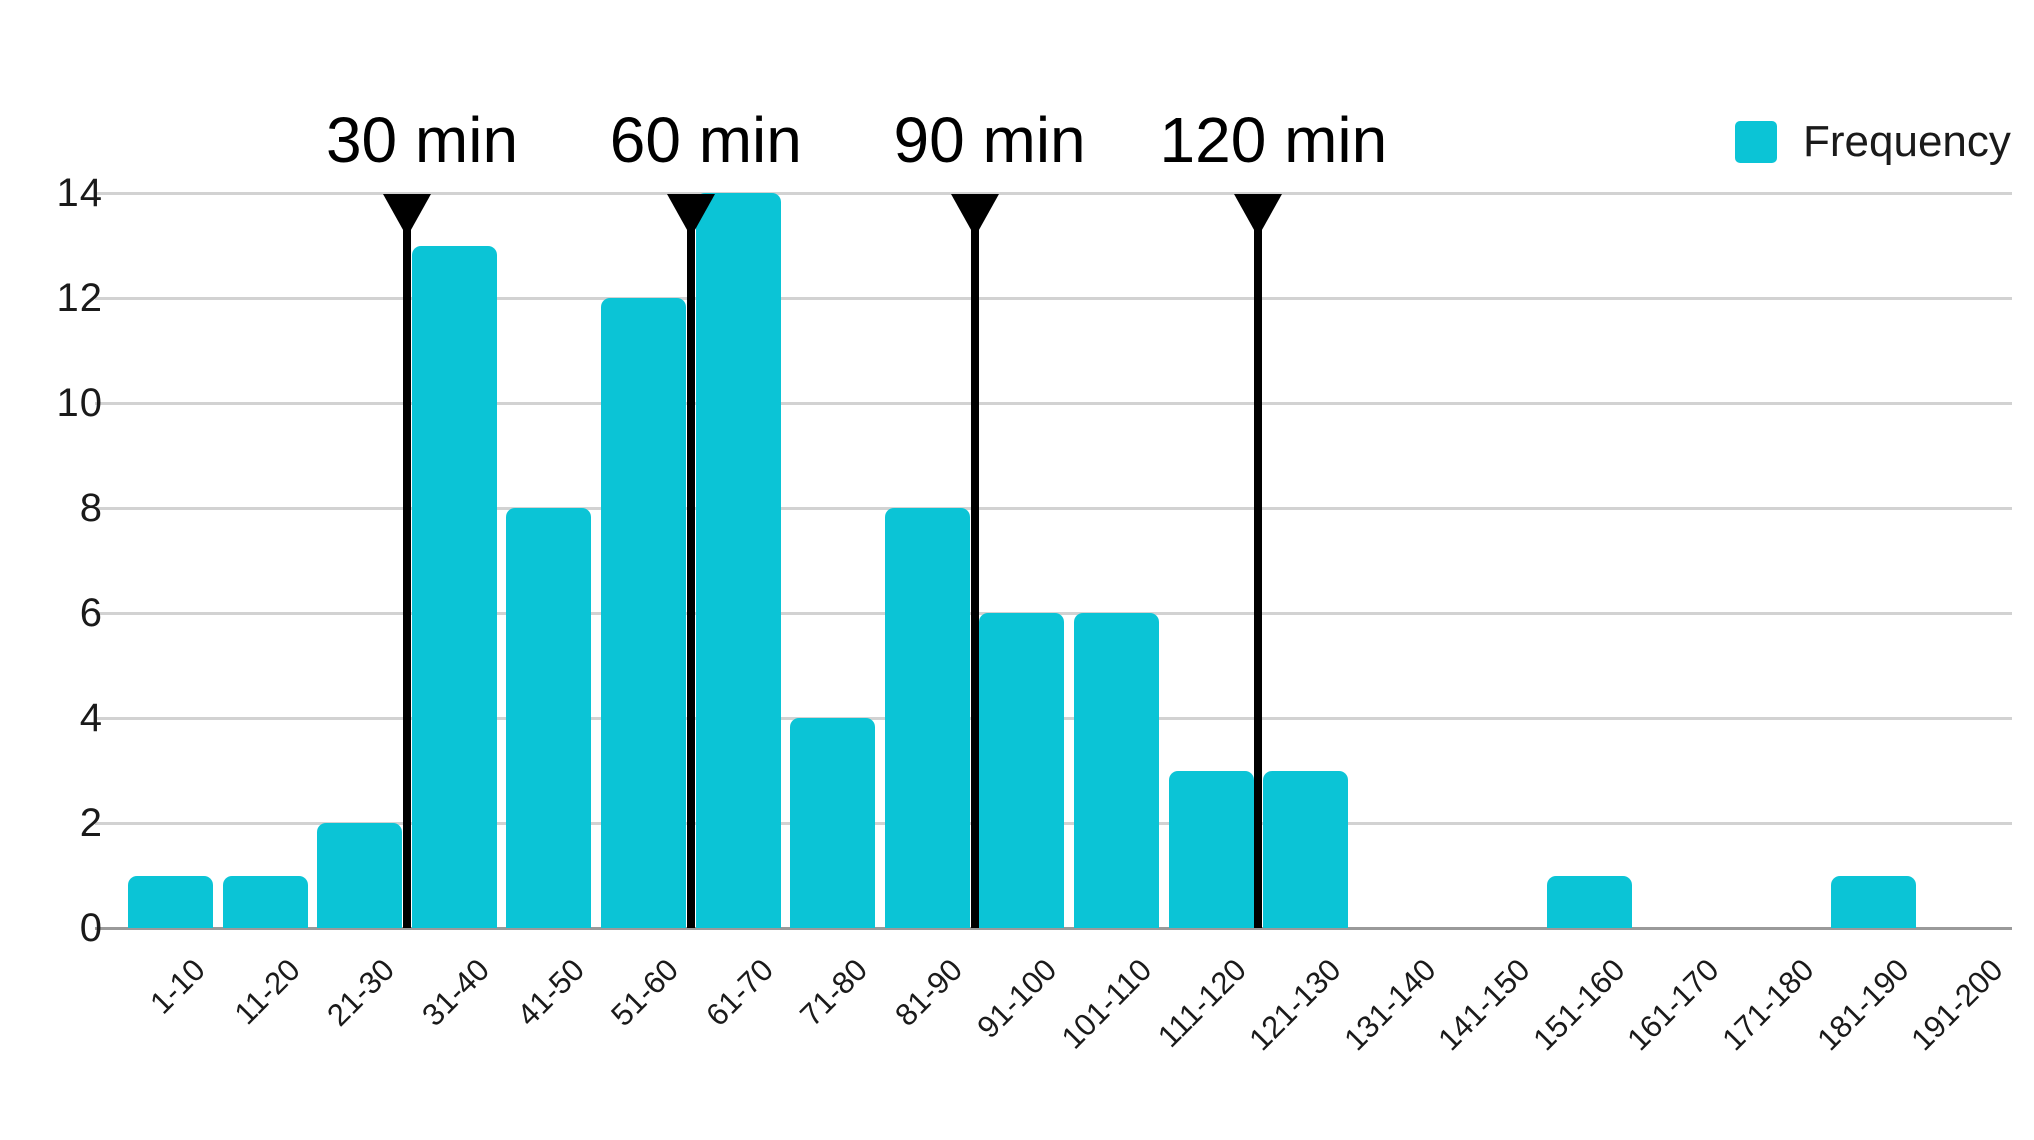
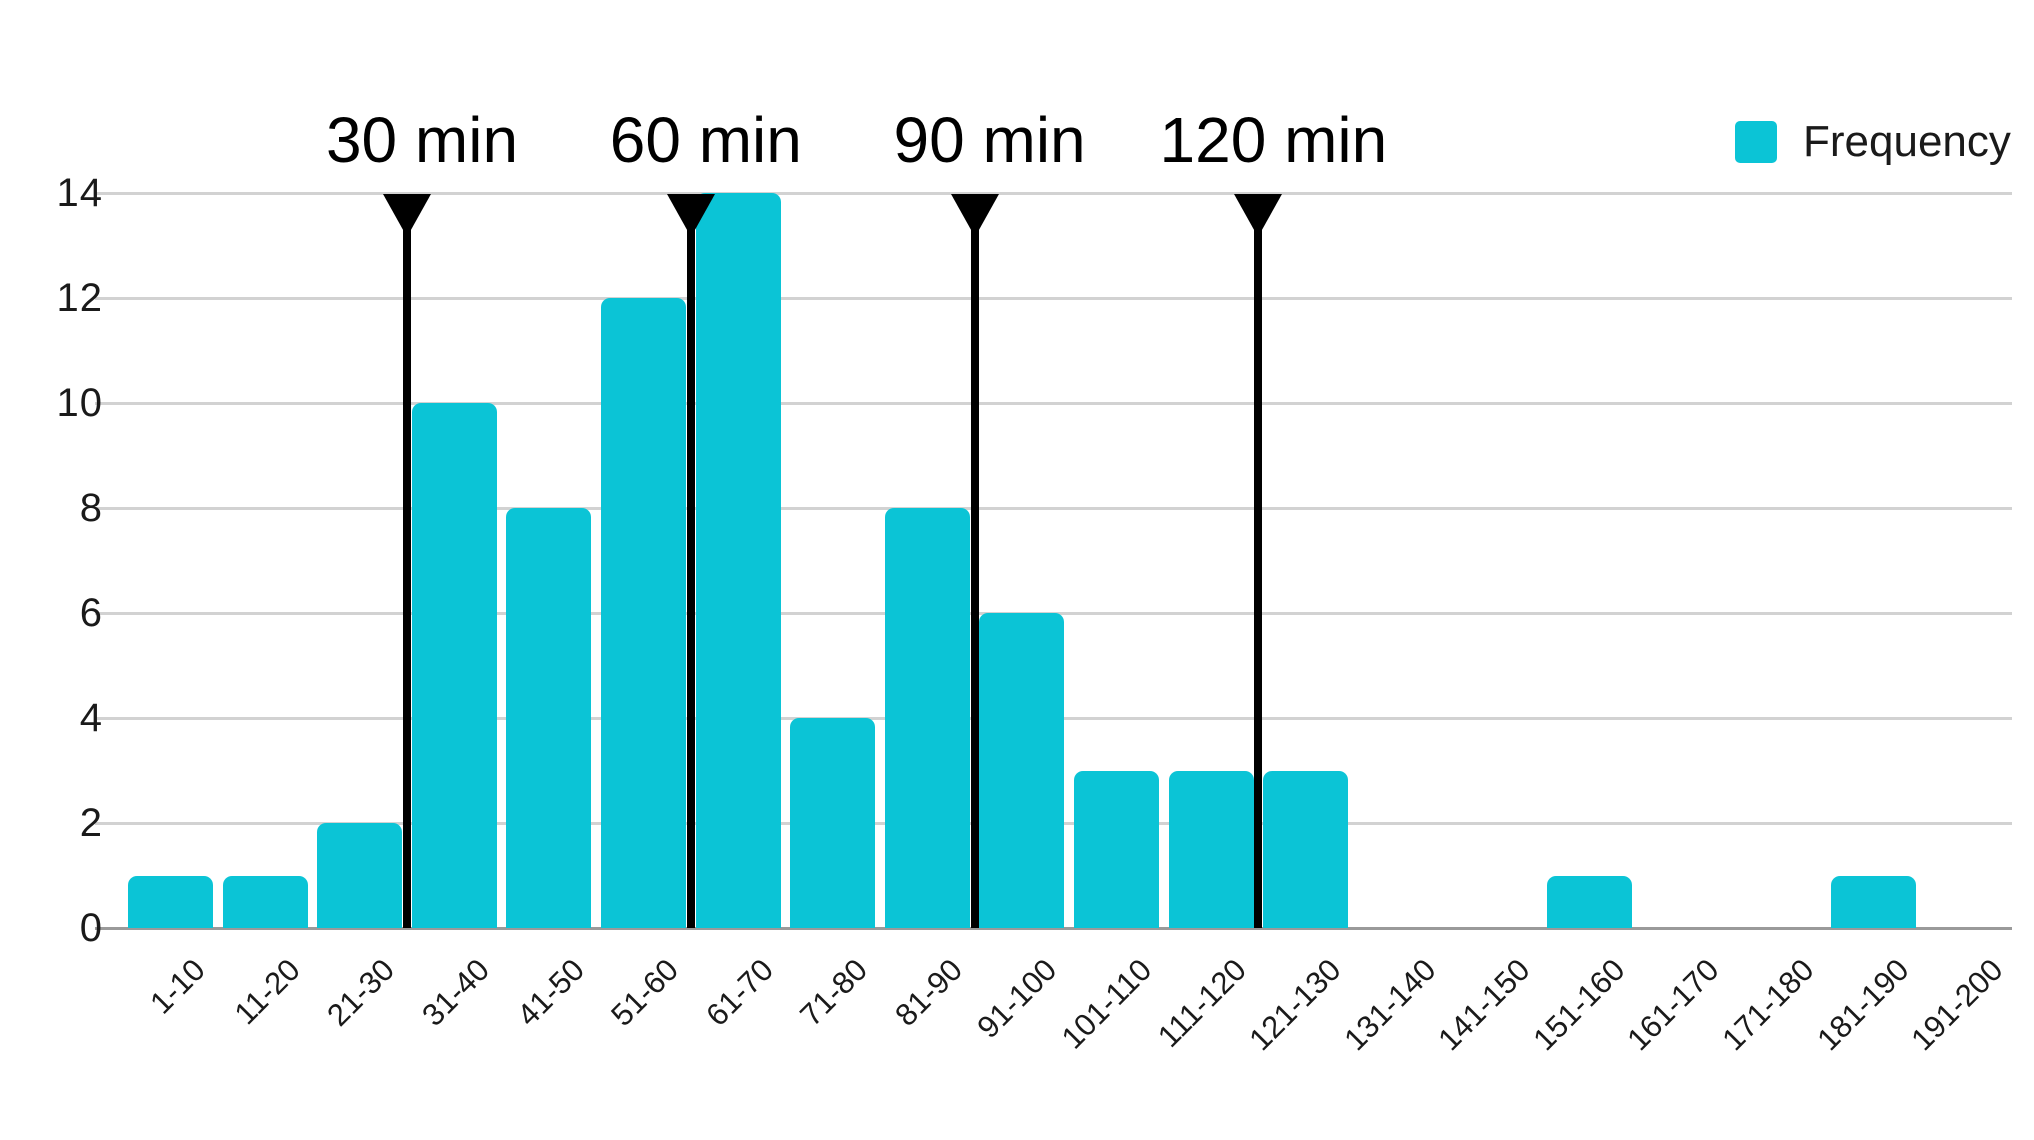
31-40: 13 -> 10
101-110: 6 -> 3
